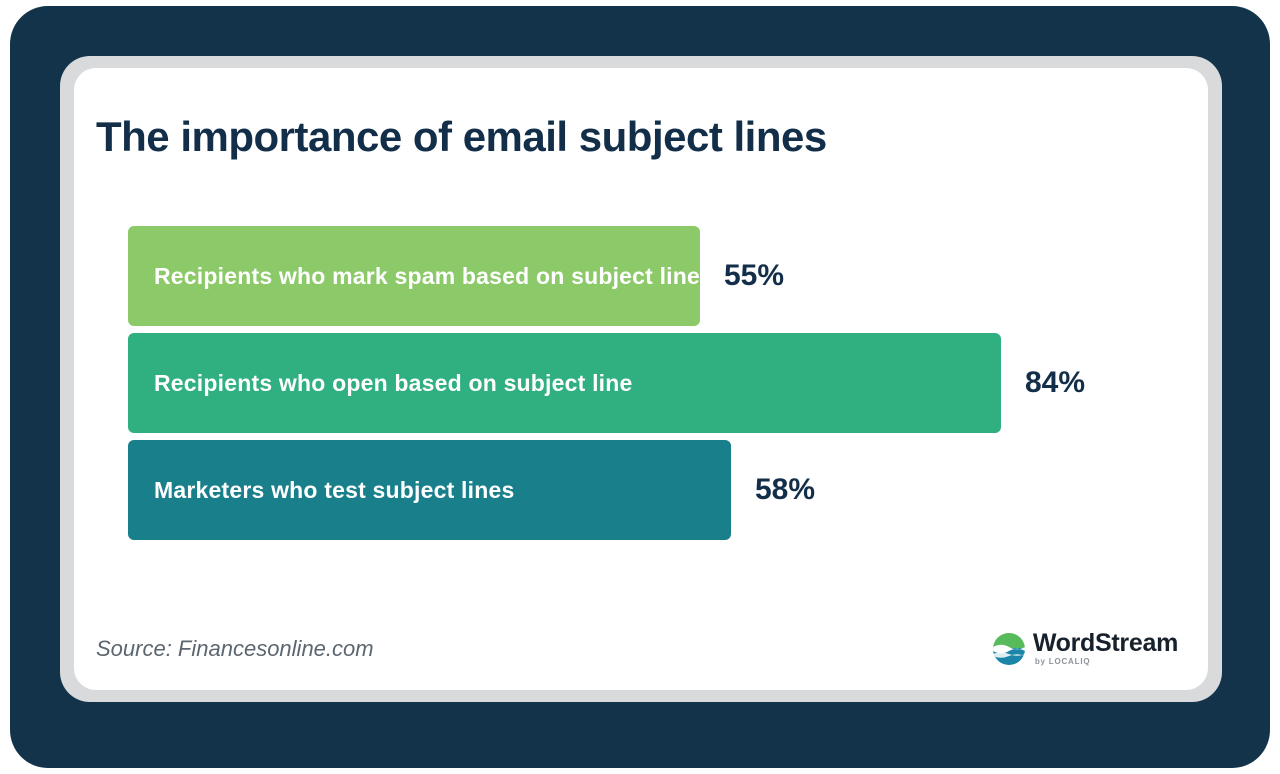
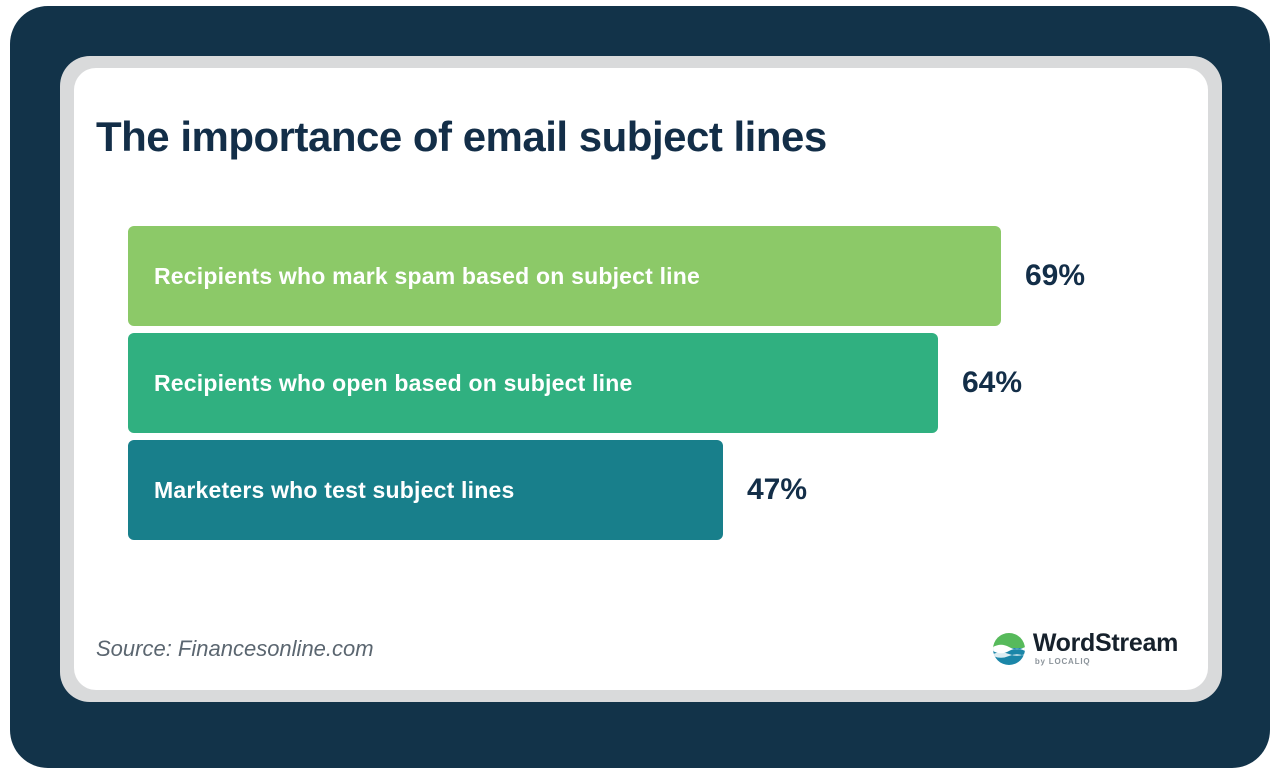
Recipients who mark spam based on subject line: 55% -> 69%
Recipients who open based on subject line: 84% -> 64%
Marketers who test subject lines: 58% -> 47%
